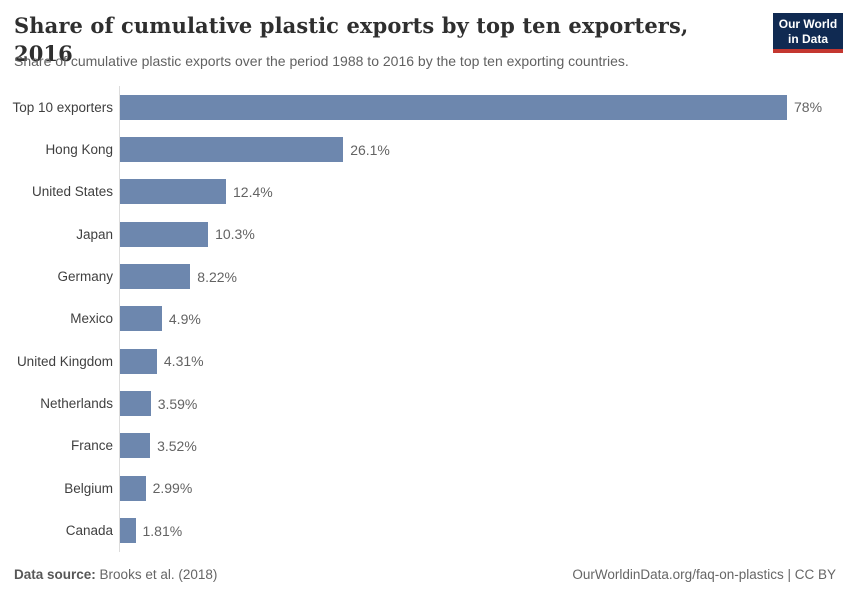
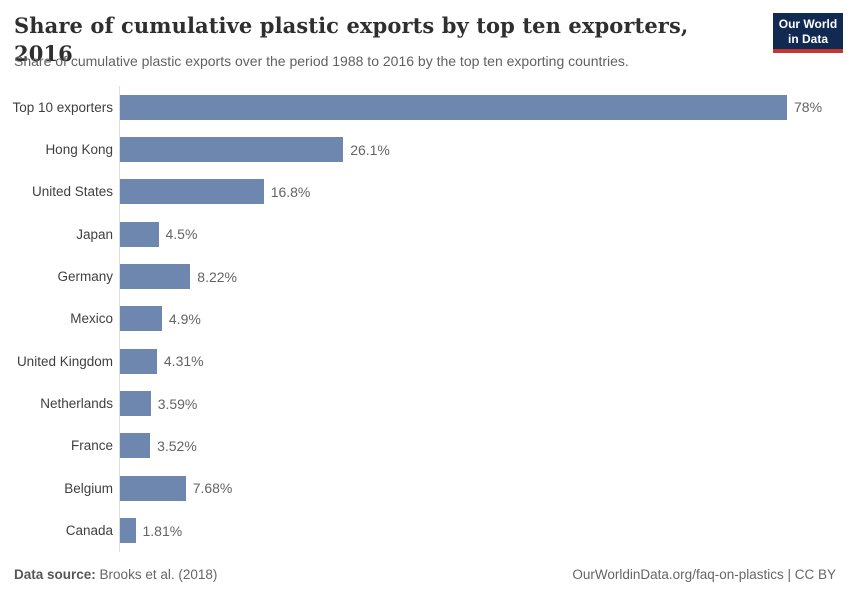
United States: 12.4% -> 16.8%
Japan: 10.3% -> 4.5%
Belgium: 2.99% -> 7.68%
